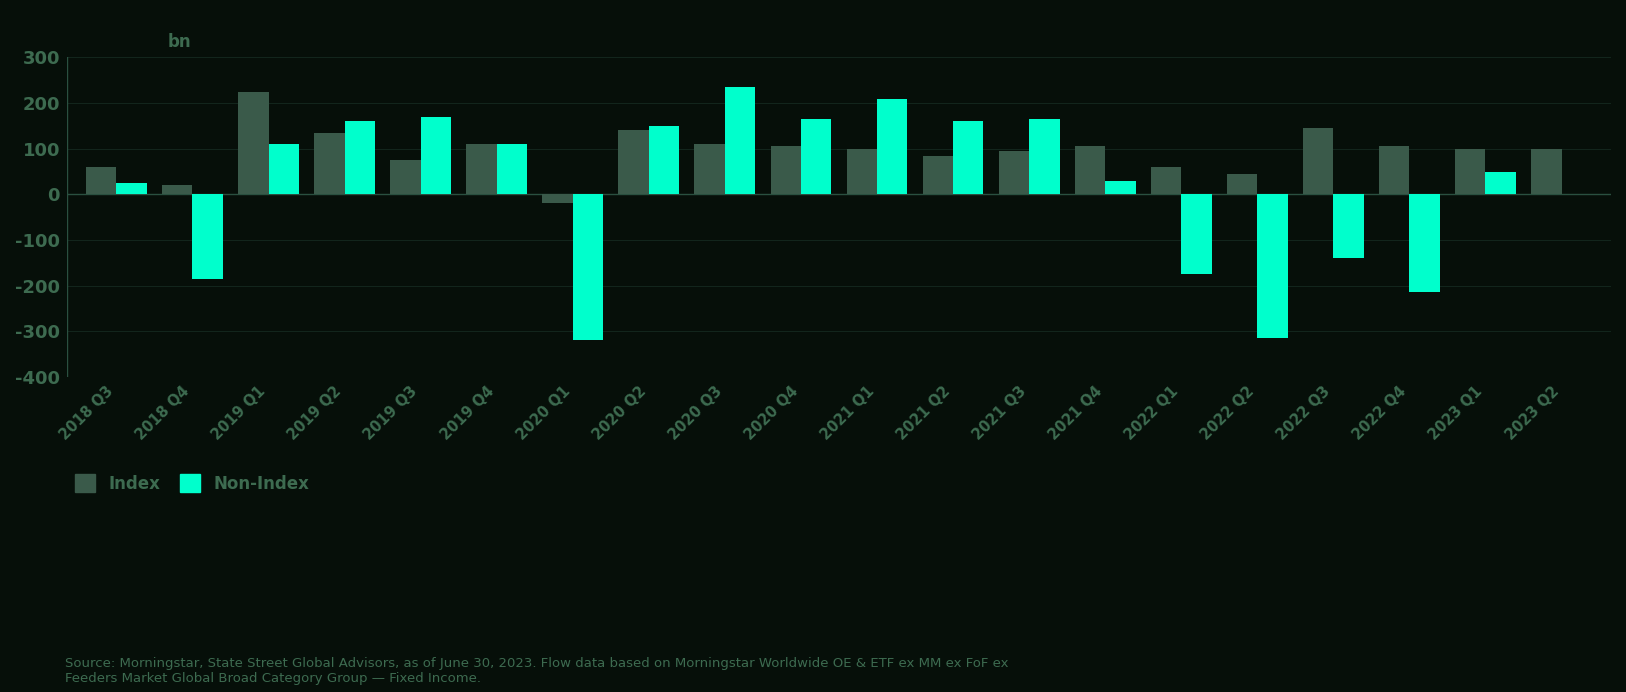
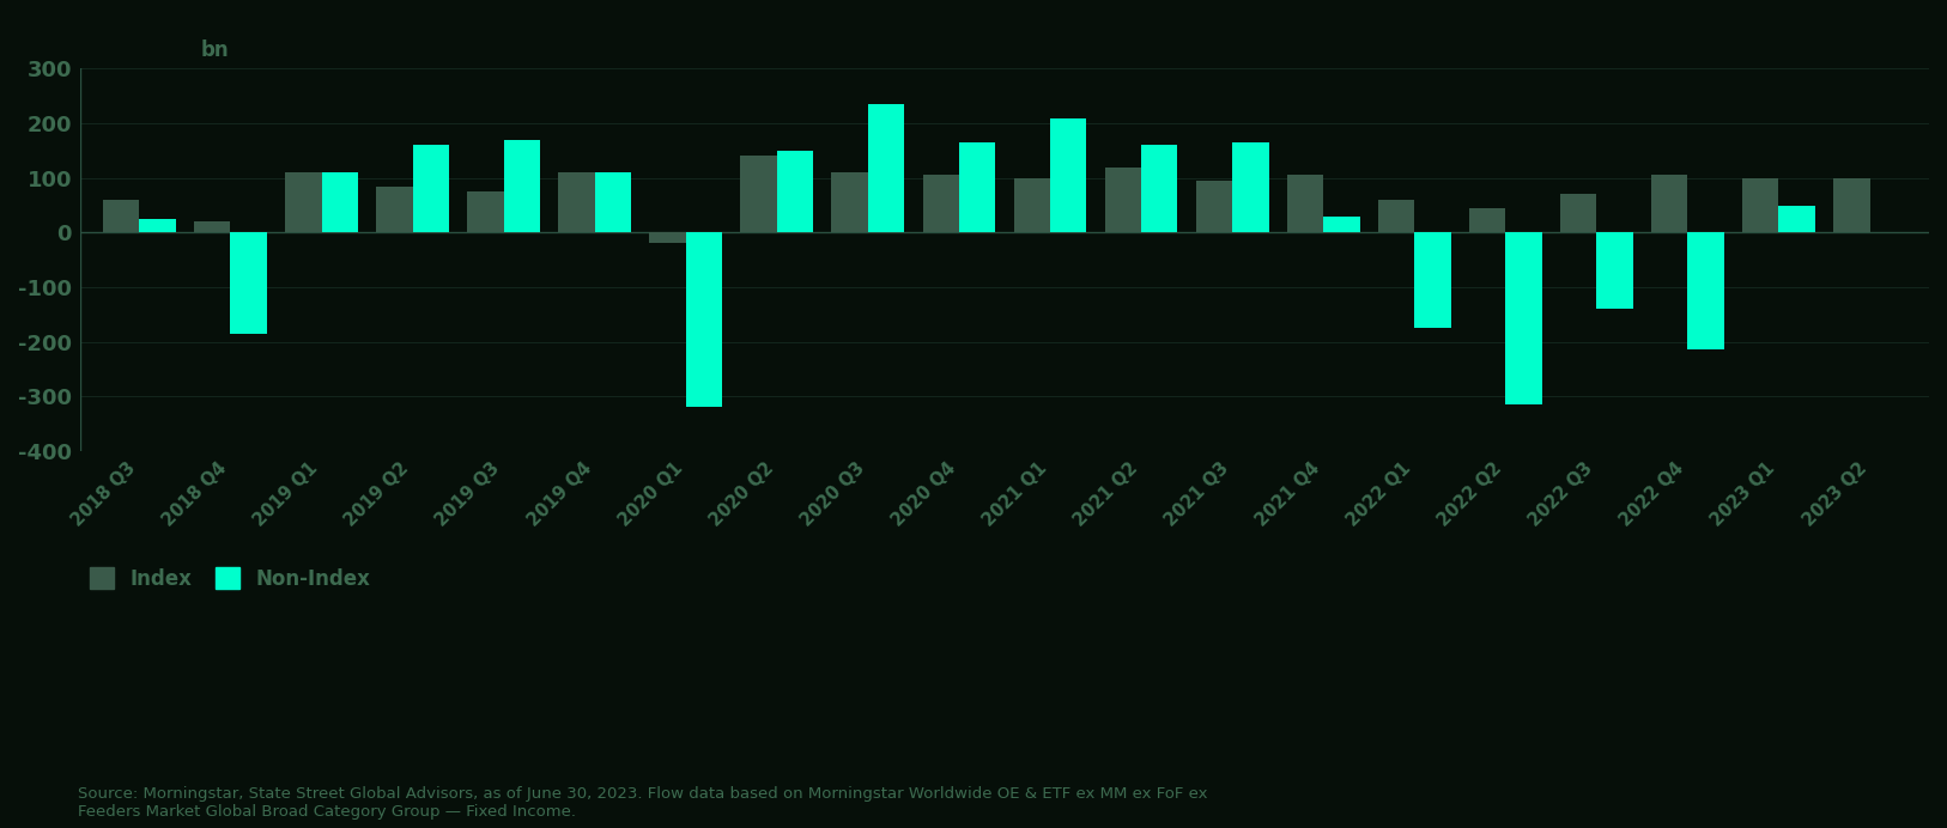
Index/2019 Q1: 225 -> 110
Index/2019 Q2: 135 -> 85
Index/2021 Q2: 85 -> 120
Index/2022 Q3: 145 -> 70
